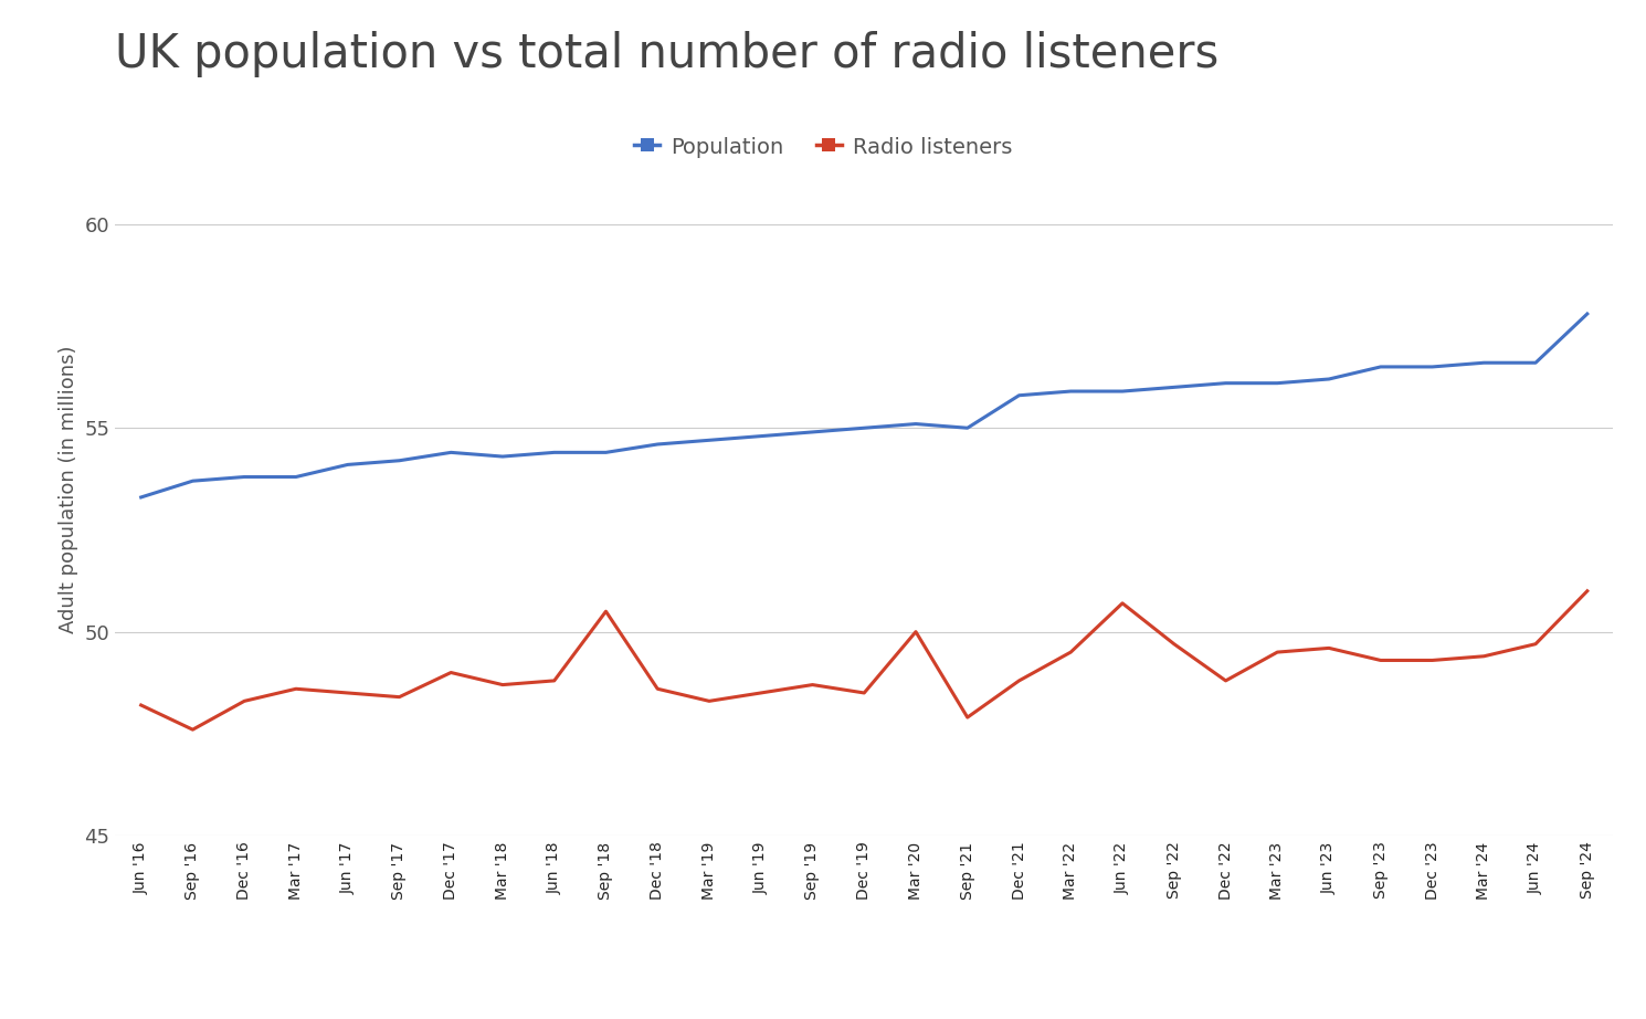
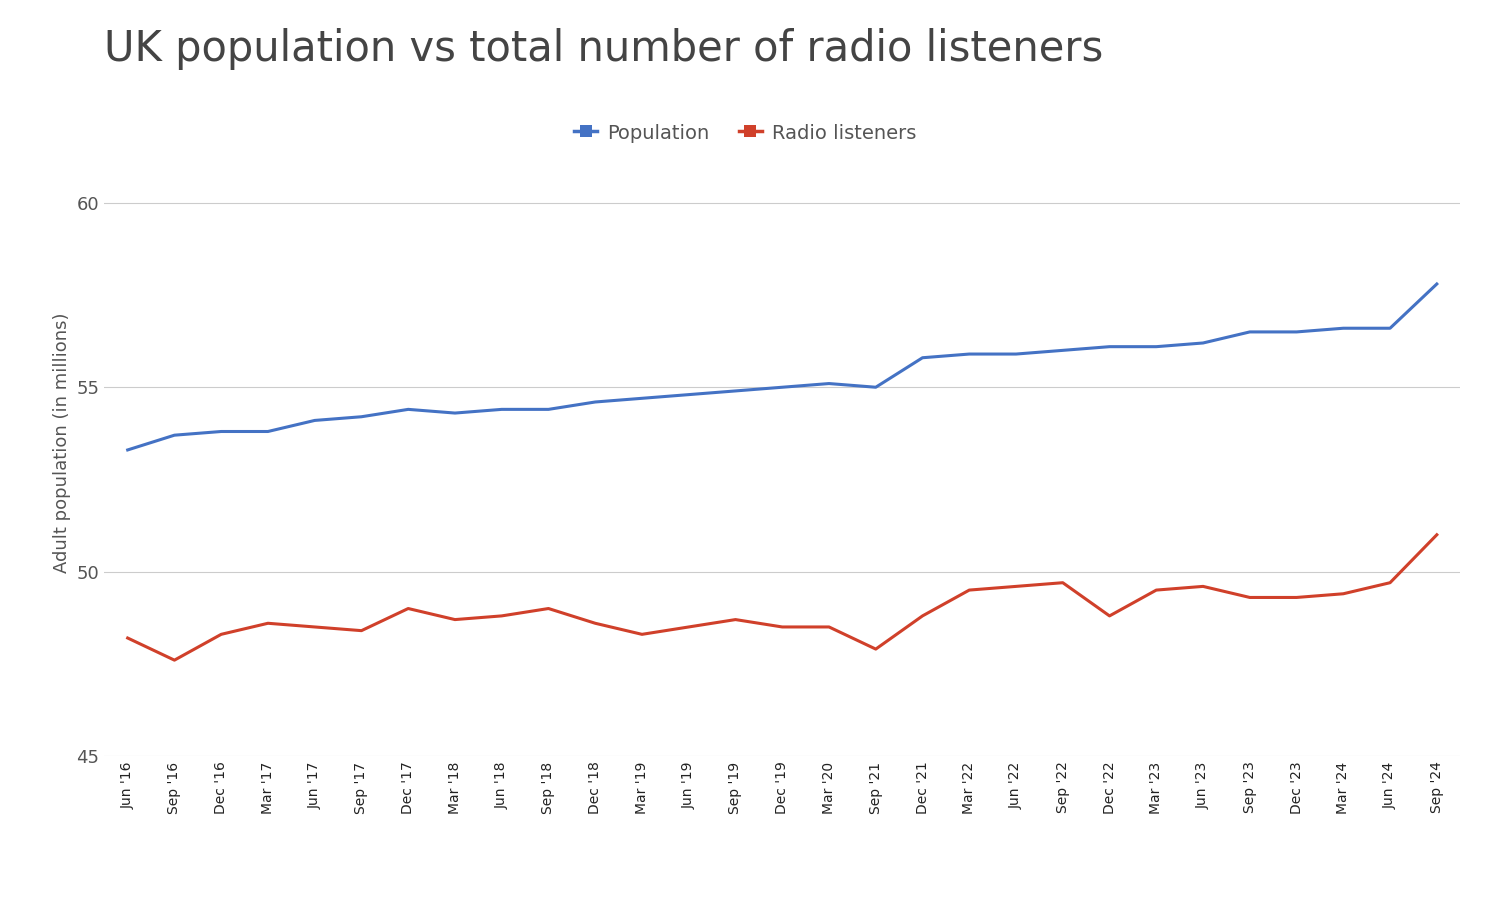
Radio listeners/Sep '18: 50.5 -> 49.0
Radio listeners/Mar '20: 50.0 -> 48.5
Radio listeners/Jun '22: 50.7 -> 49.6
